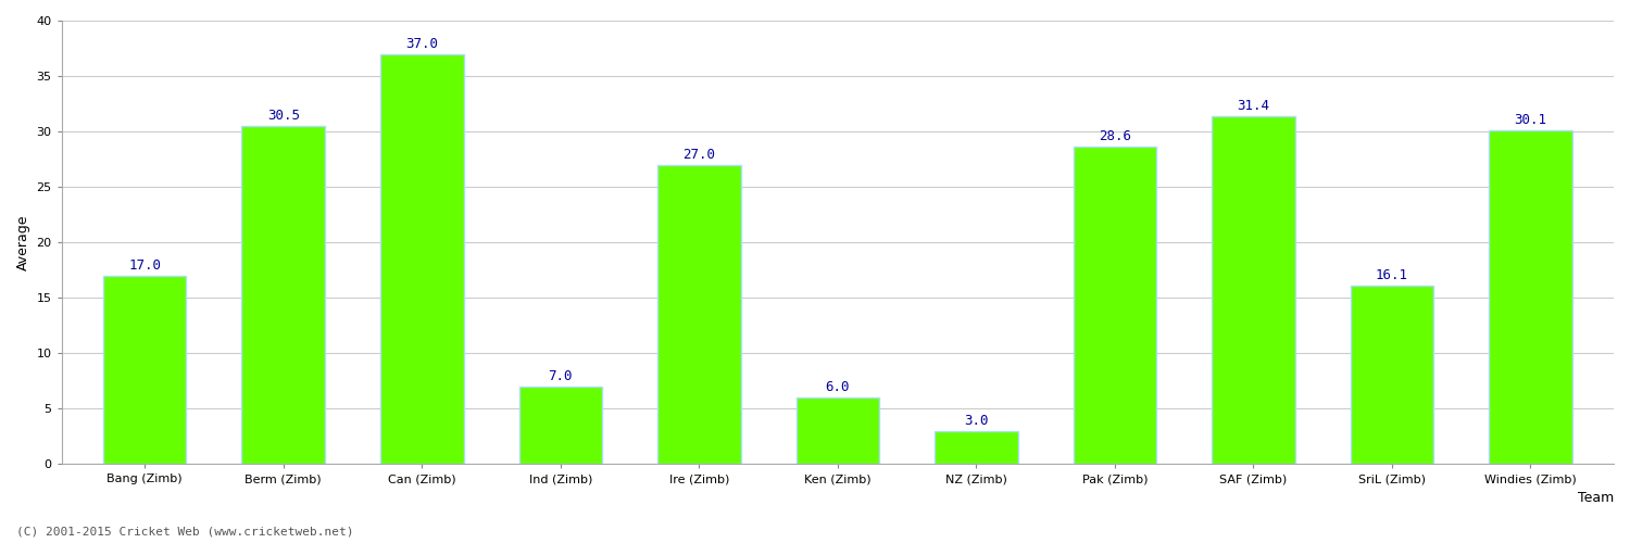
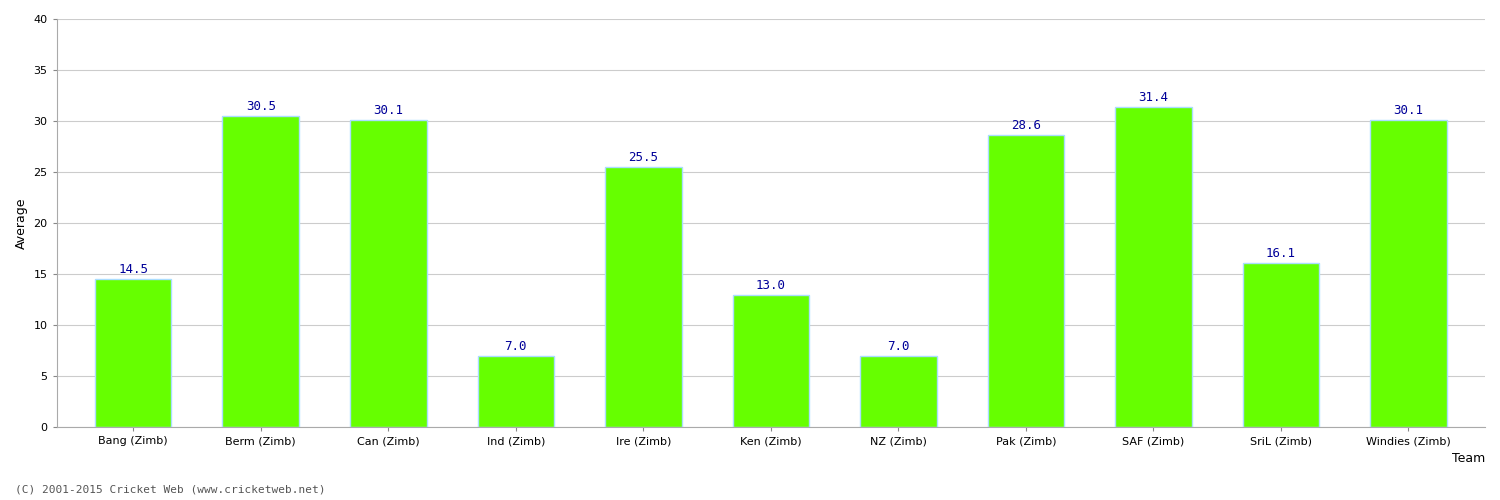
Bang (Zimb): 17.0 -> 14.5
Can (Zimb): 37.0 -> 30.1
Ire (Zimb): 27.0 -> 25.5
Ken (Zimb): 6.0 -> 13.0
NZ (Zimb): 3.0 -> 7.0
